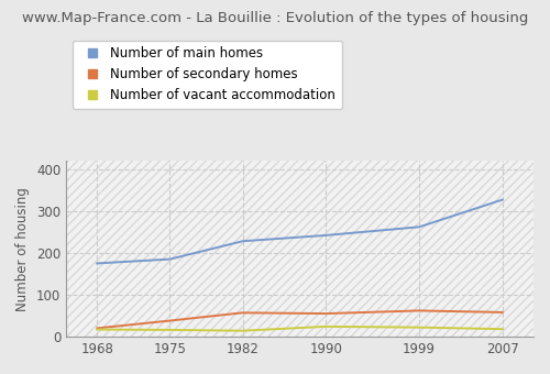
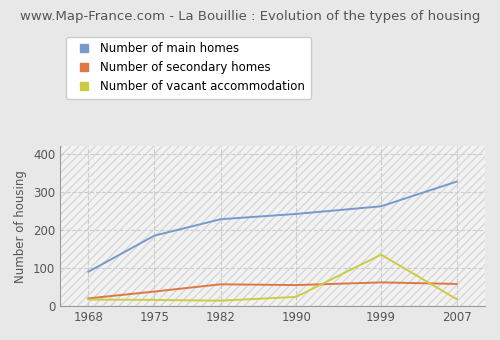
Number of main homes/1968: 175 -> 90
Number of vacant accommodation/1999: 22 -> 135
